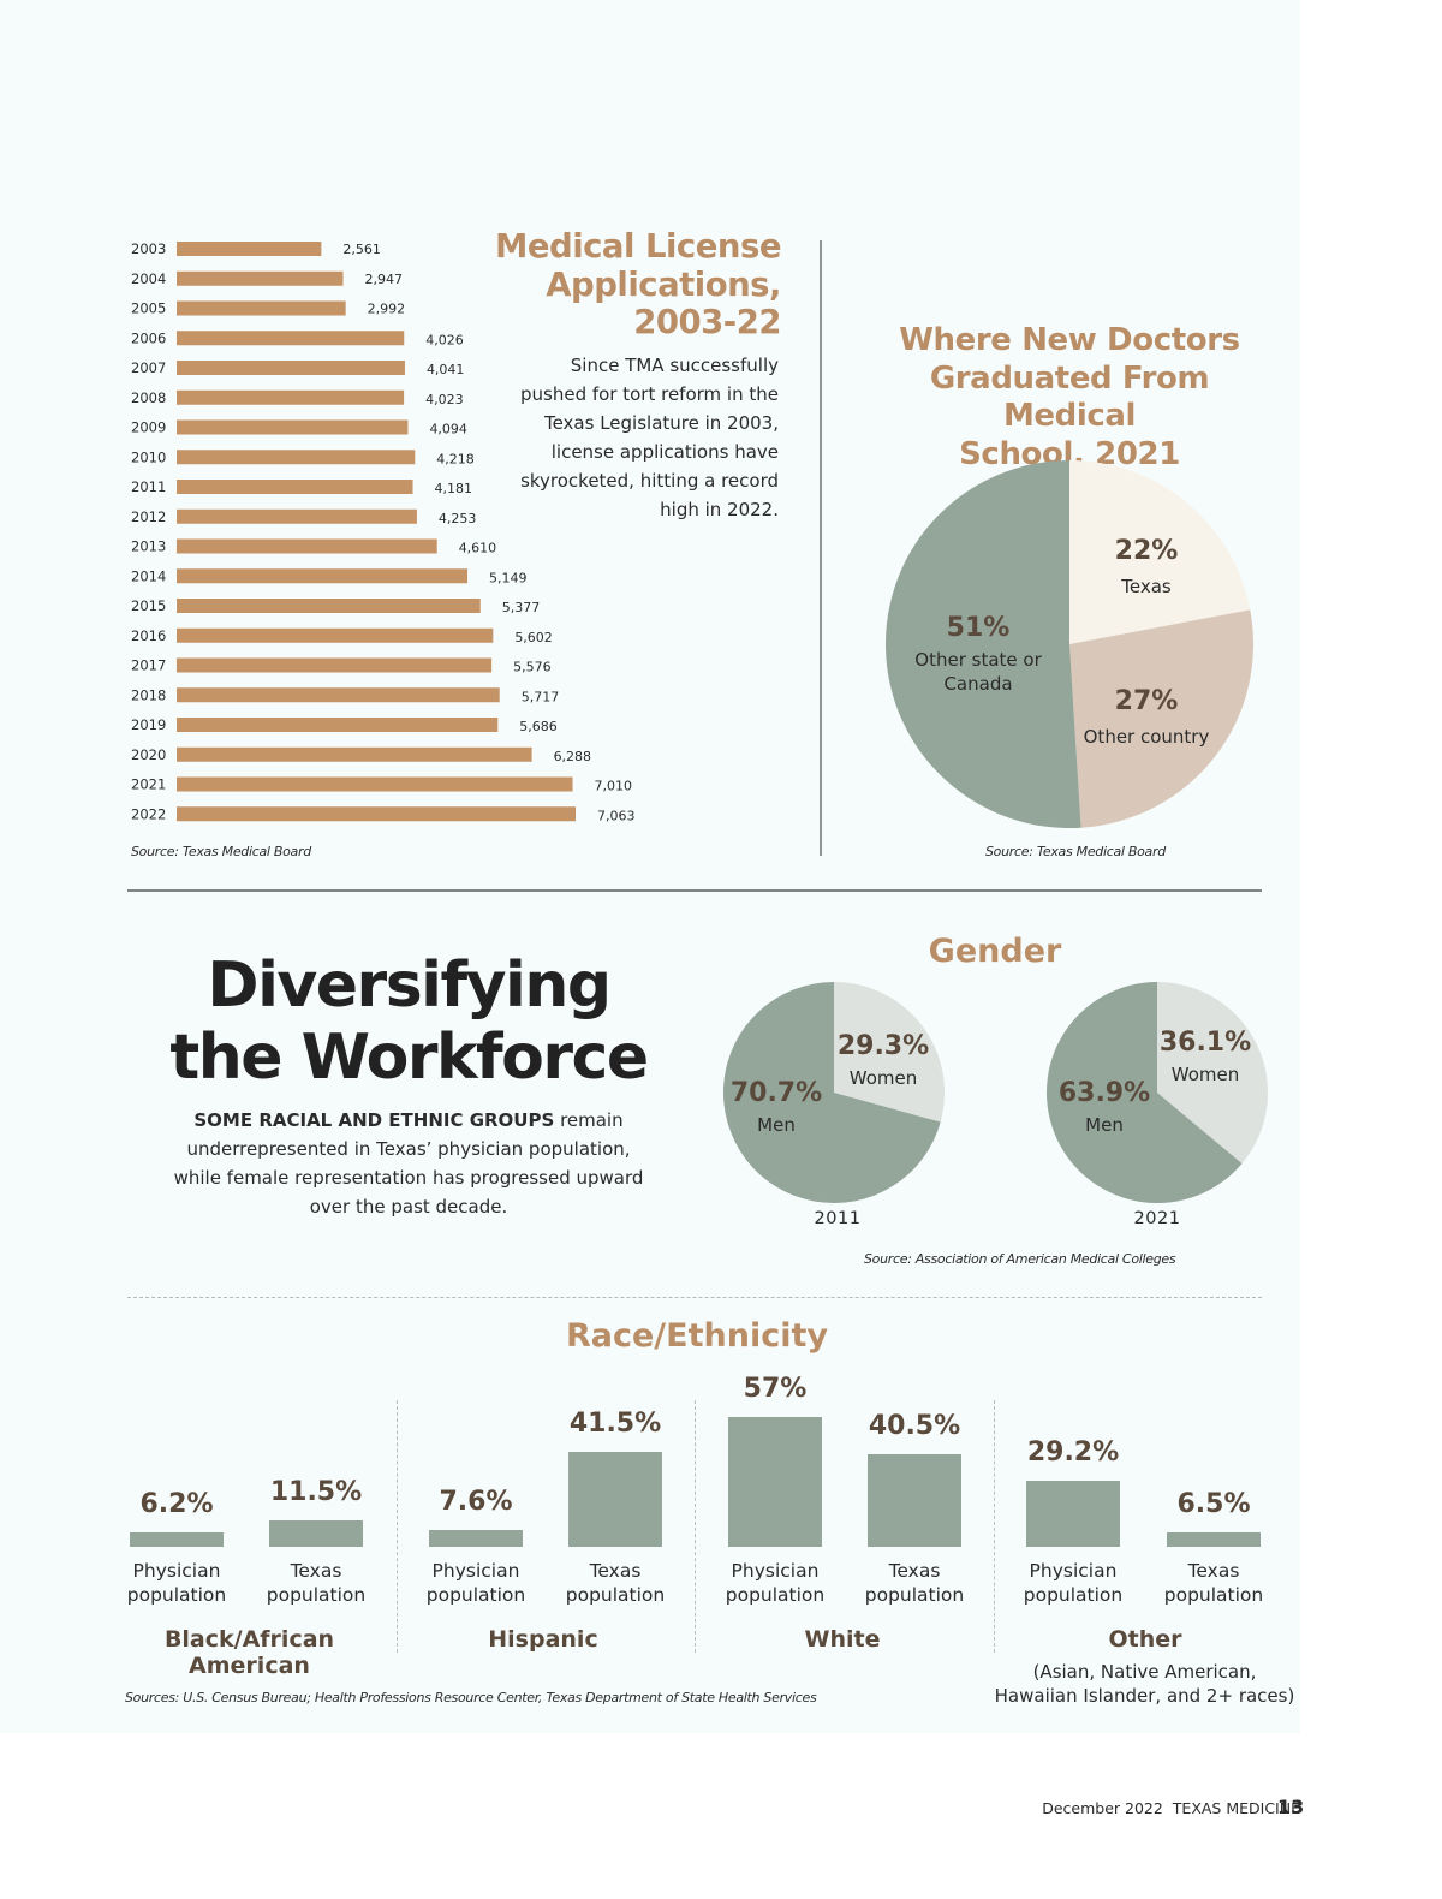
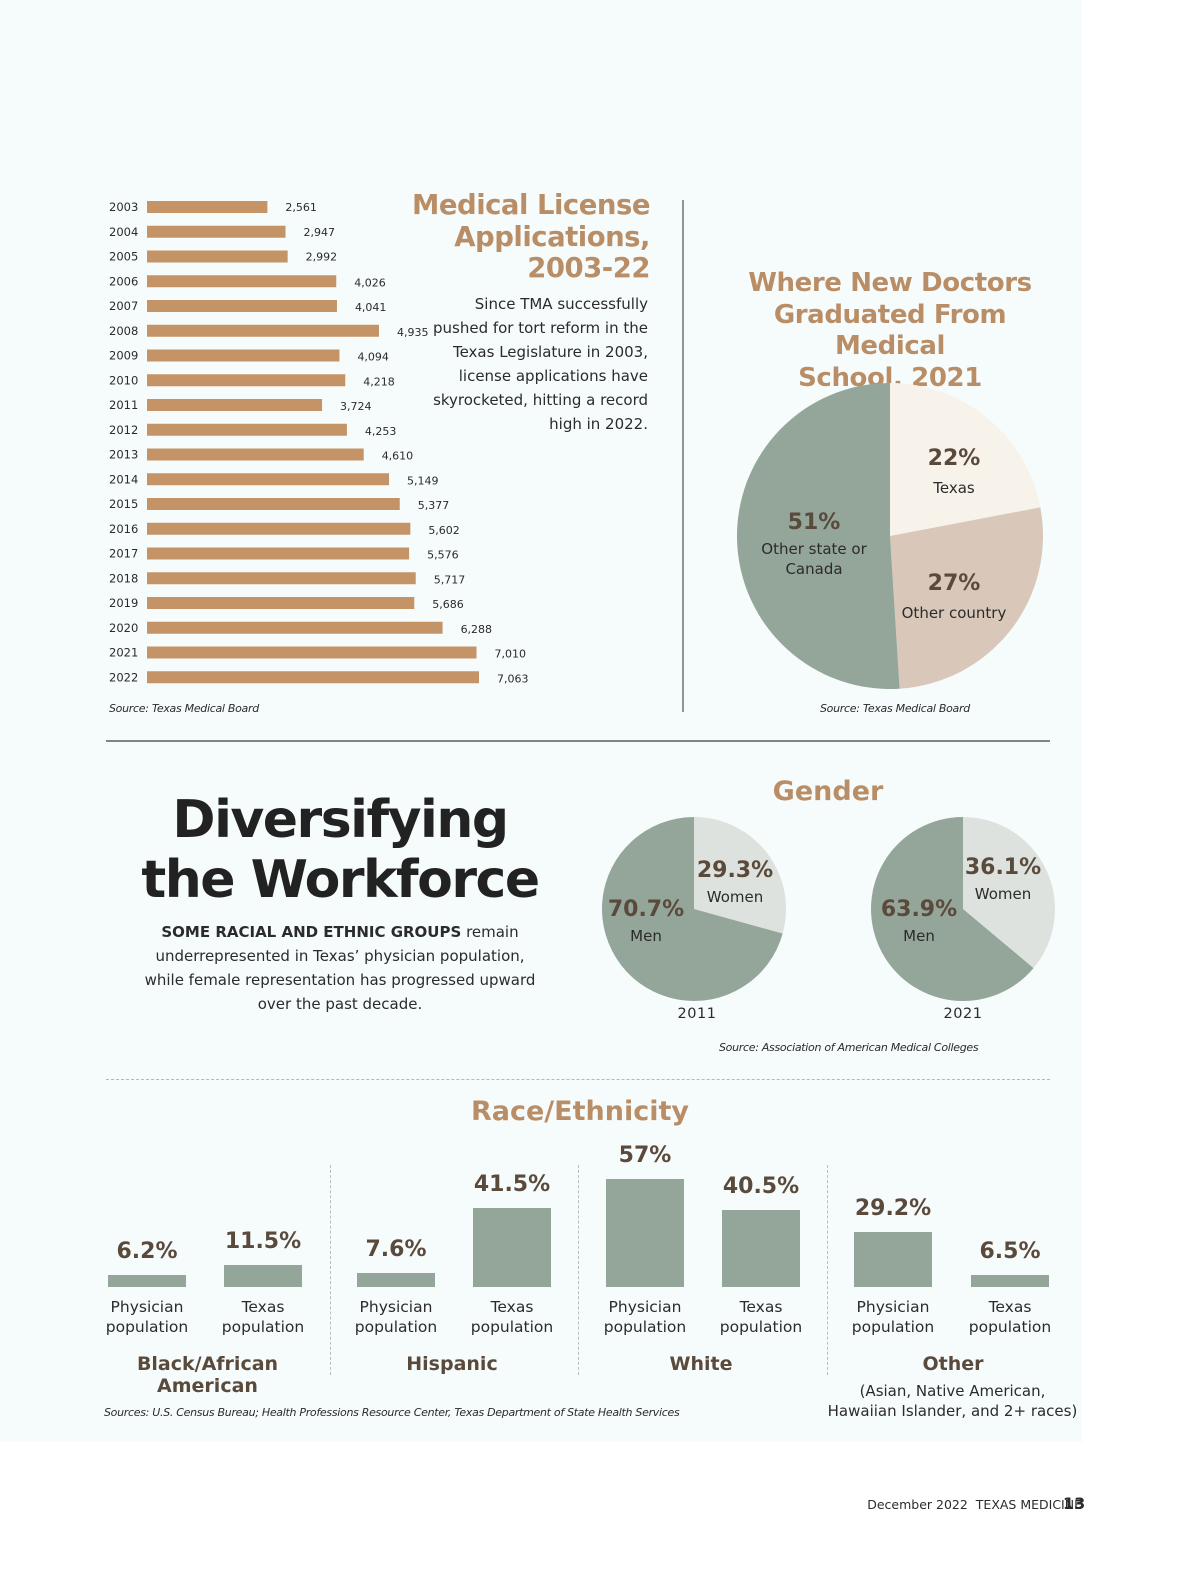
Medical License Applications, 2003-22/2008: 4,023 -> 4,935
Medical License Applications, 2003-22/2011: 4,181 -> 3,724
